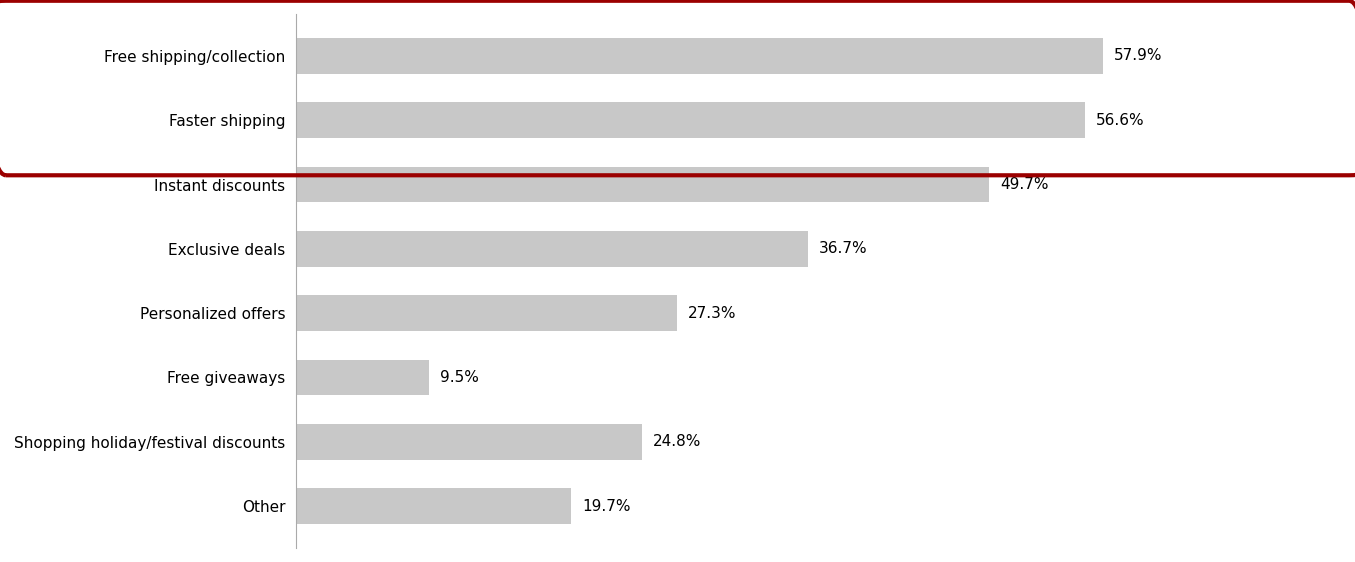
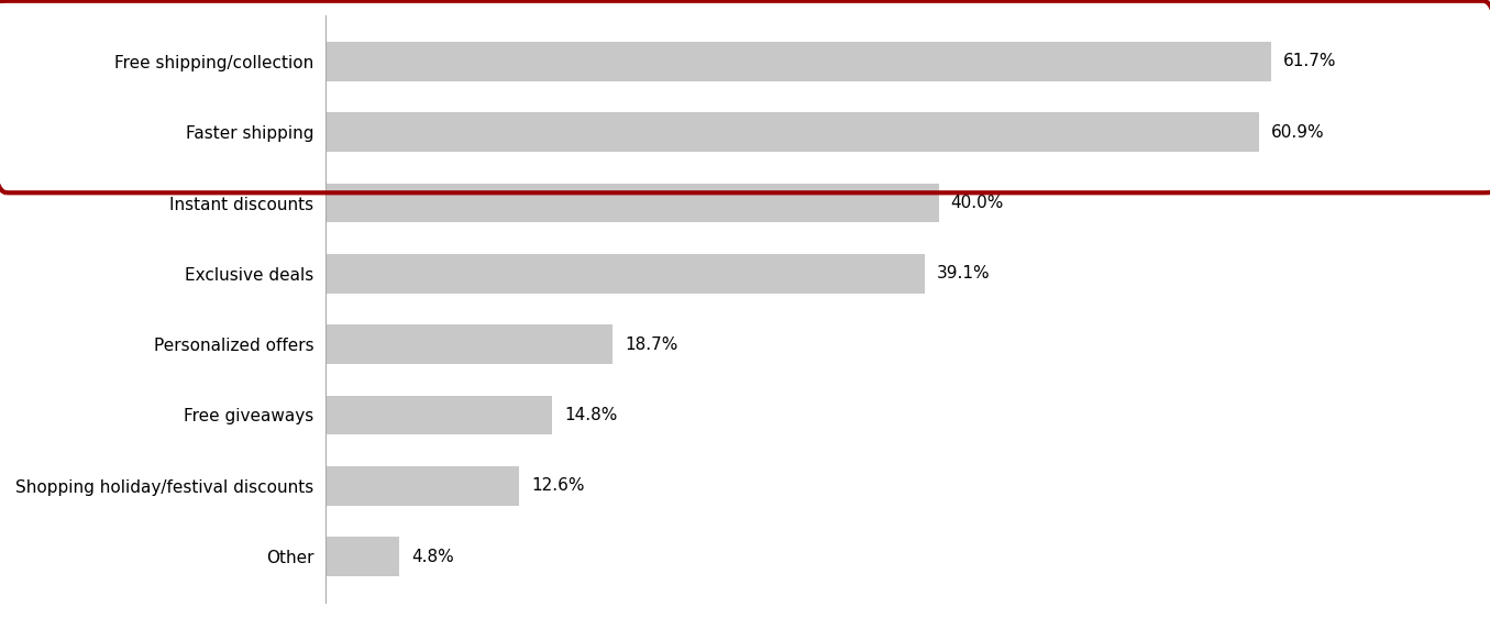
Free shipping/collection: 57.9% -> 61.7%
Faster shipping: 56.6% -> 60.9%
Instant discounts: 49.7% -> 40.0%
Exclusive deals: 36.7% -> 39.1%
Personalized offers: 27.3% -> 18.7%
Free giveaways: 9.5% -> 14.8%
Shopping holiday/festival discounts: 24.8% -> 12.6%
Other: 19.7% -> 4.8%
